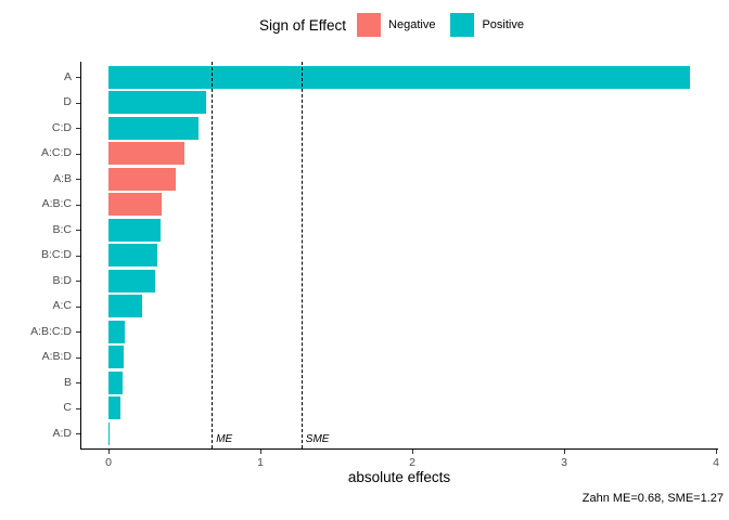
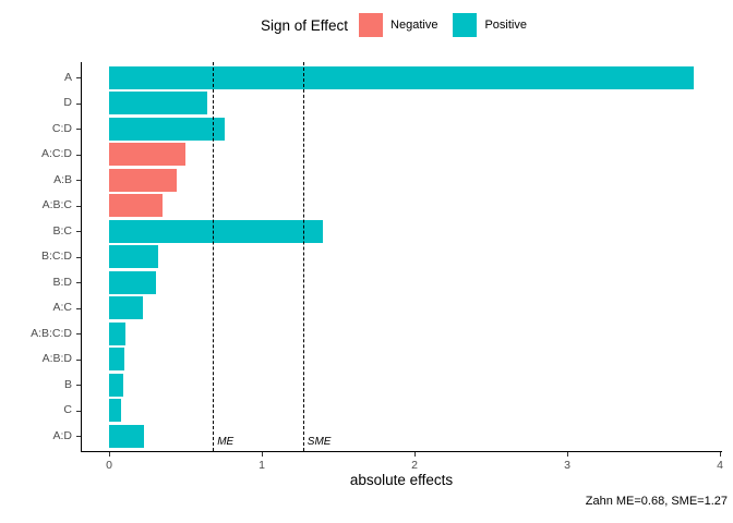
C:D: 0.59 -> 0.76
B:C: 0.34 -> 1.40
A:D: 0.01 -> 0.23
